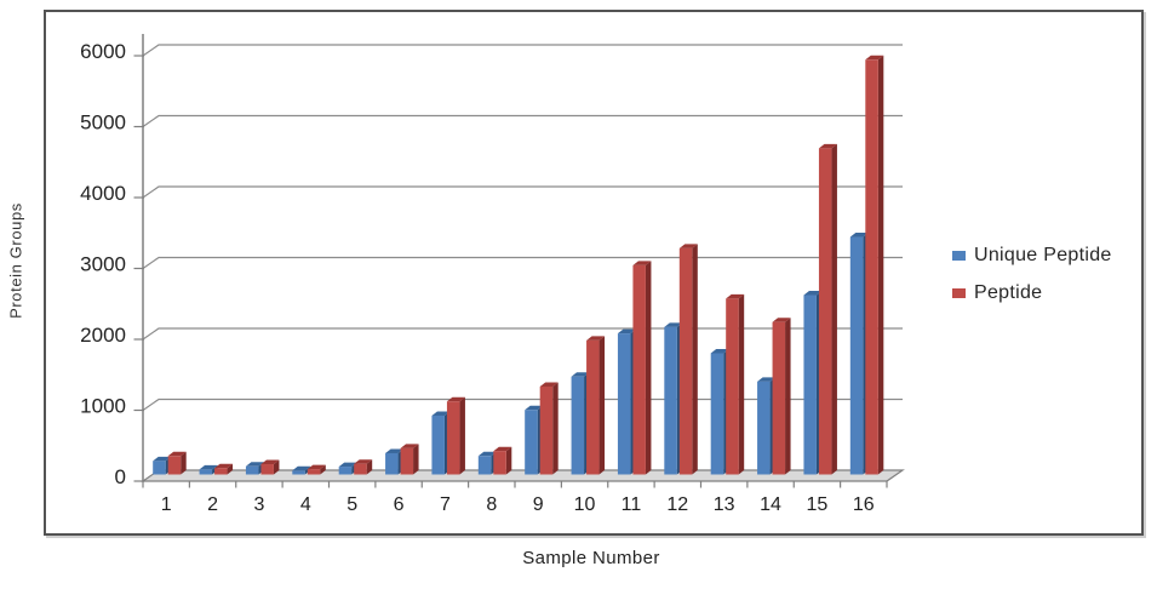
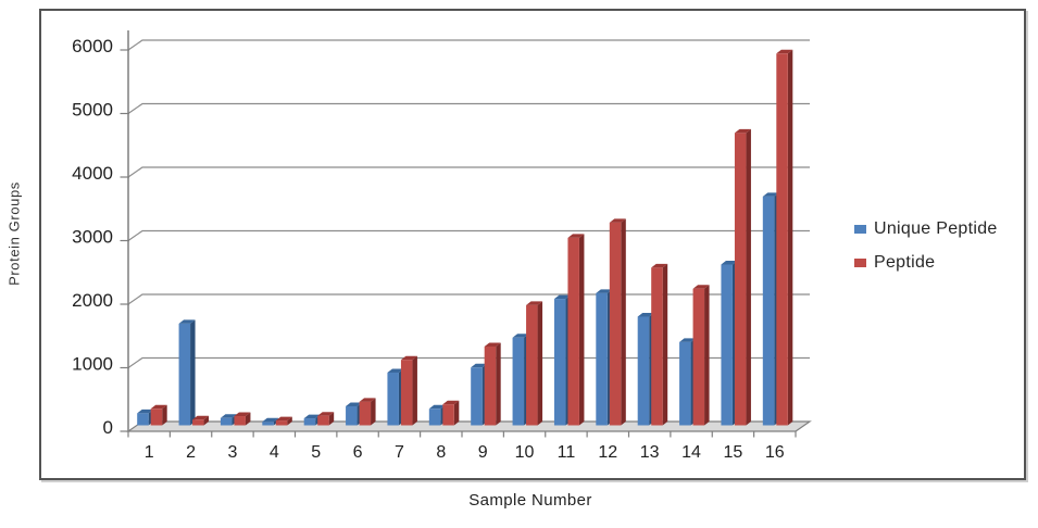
Unique Peptide/2: 100 -> 1600
Unique Peptide/16: 3400 -> 3600
